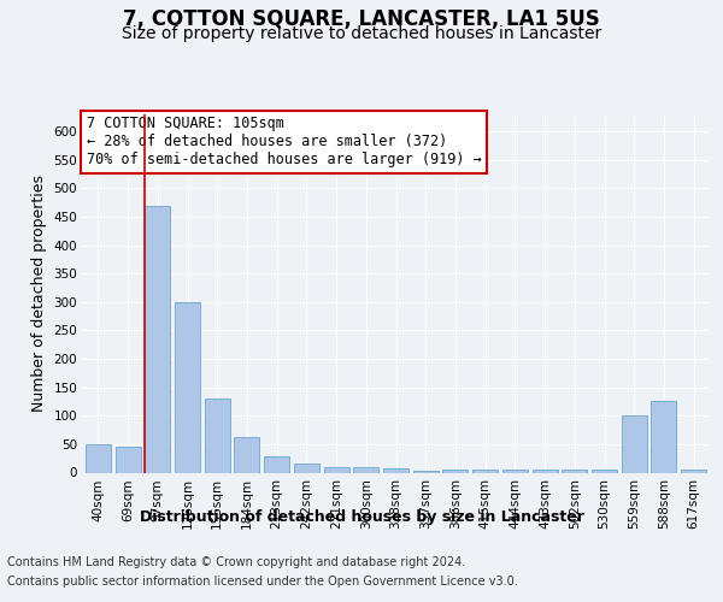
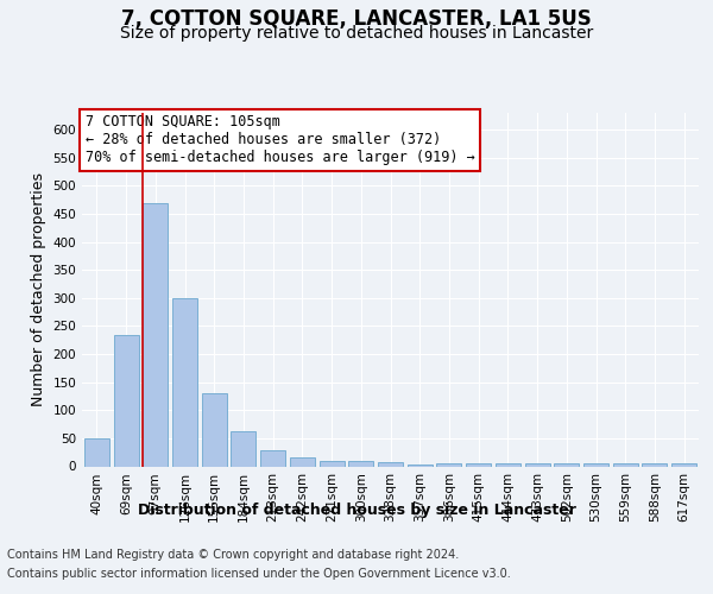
69sqm: 45 -> 235
559sqm: 100 -> 5
588sqm: 125 -> 5
